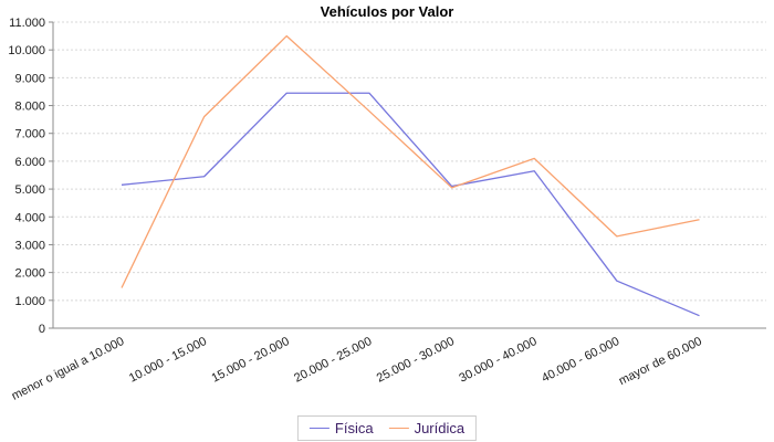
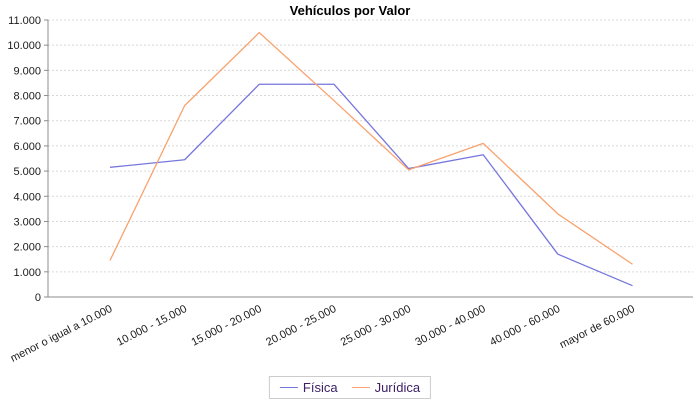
Jurídica/mayor de 60.000: 3900 -> 1300
